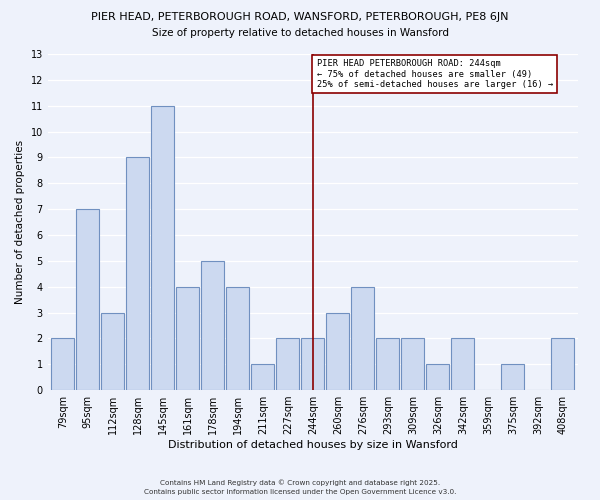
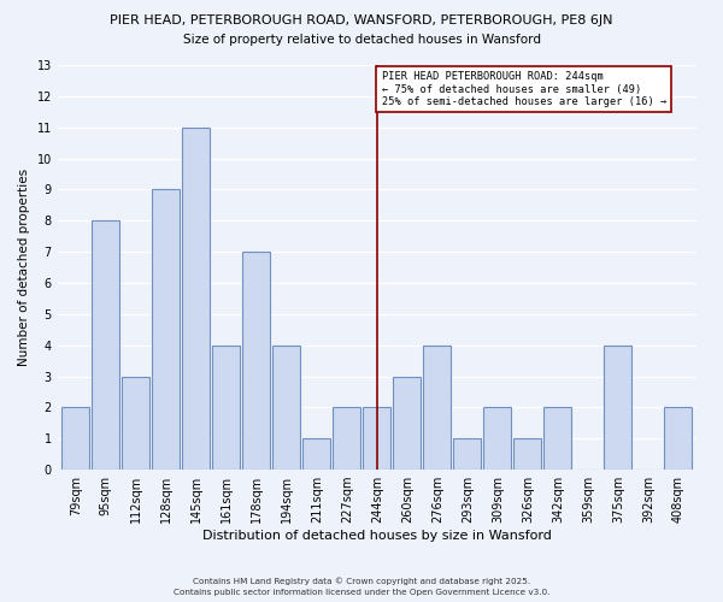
95sqm: 7 -> 8
178sqm: 5 -> 7
293sqm: 2 -> 1
375sqm: 1 -> 4
